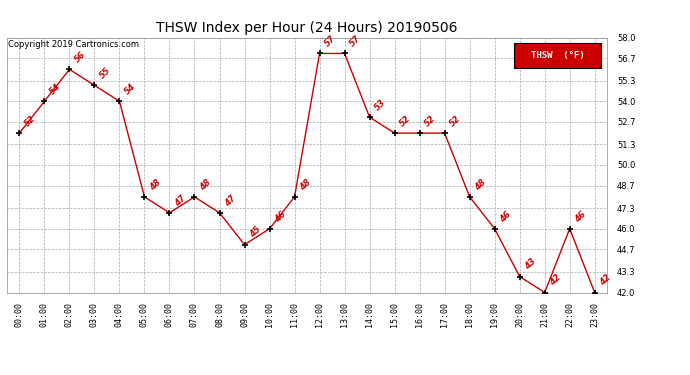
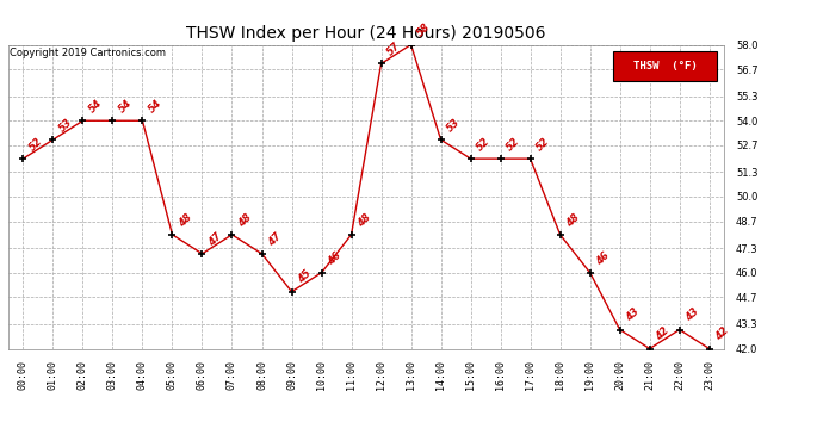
01:00: 54 -> 53
02:00: 56 -> 54
03:00: 55 -> 54
13:00: 57 -> 58
22:00: 46 -> 43
